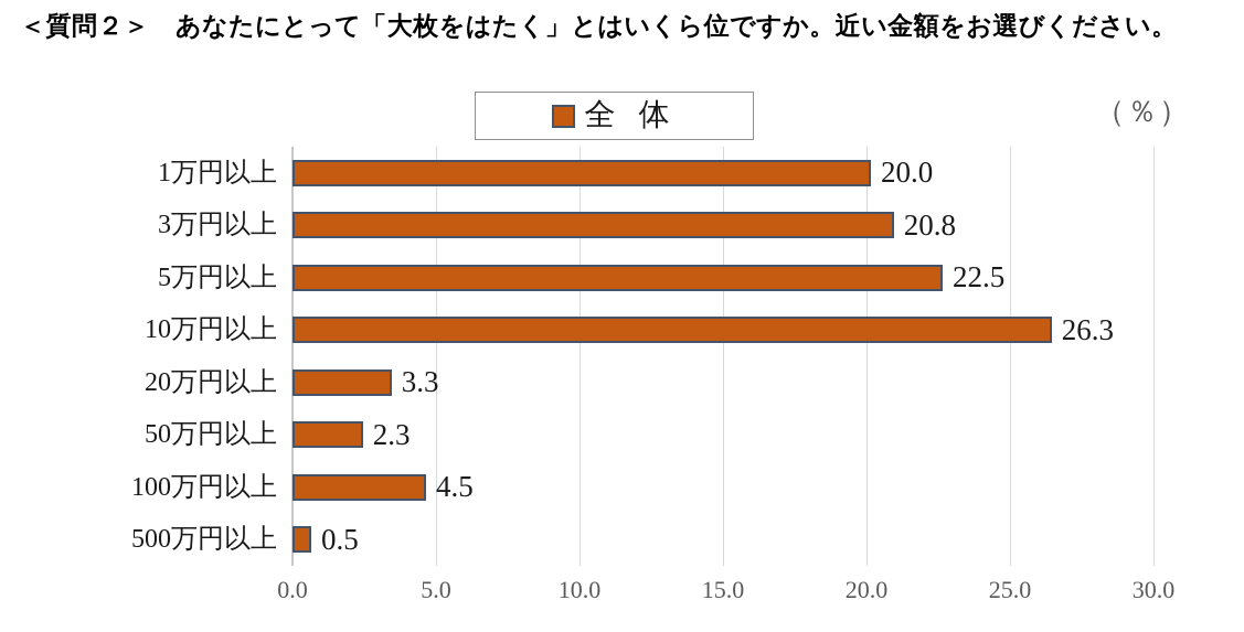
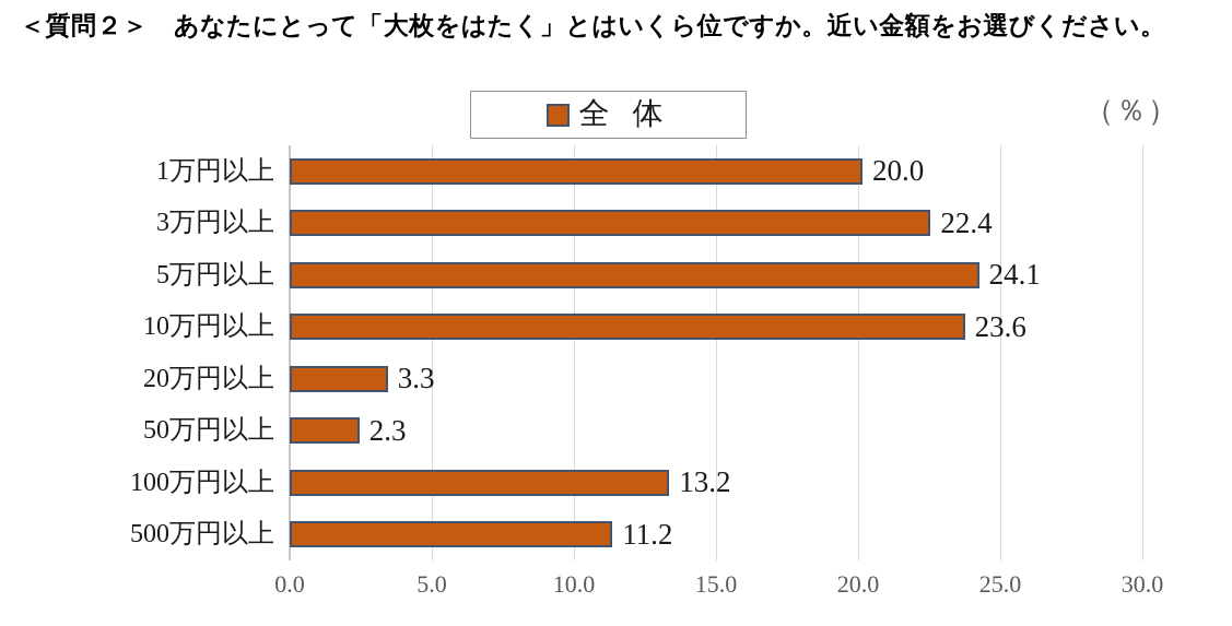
3万円以上: 20.8 -> 22.4
5万円以上: 22.5 -> 24.1
10万円以上: 26.3 -> 23.6
100万円以上: 4.5 -> 13.2
500万円以上: 0.5 -> 11.2
